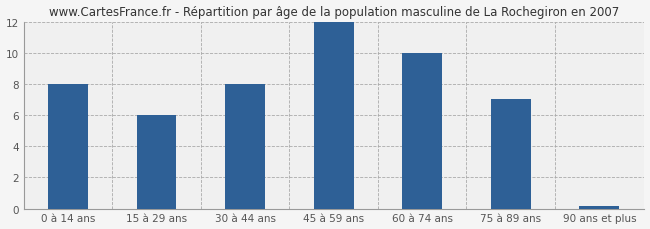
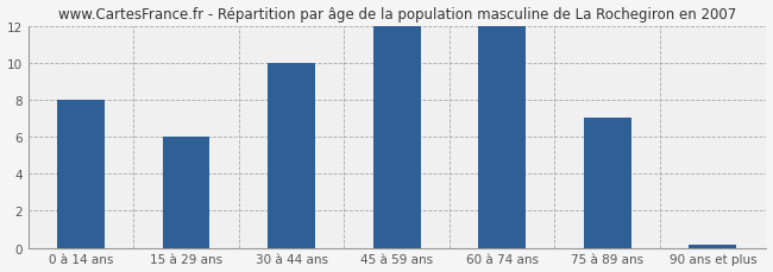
30 à 44 ans: 8.0 -> 10.0
60 à 74 ans: 10.0 -> 12.0
